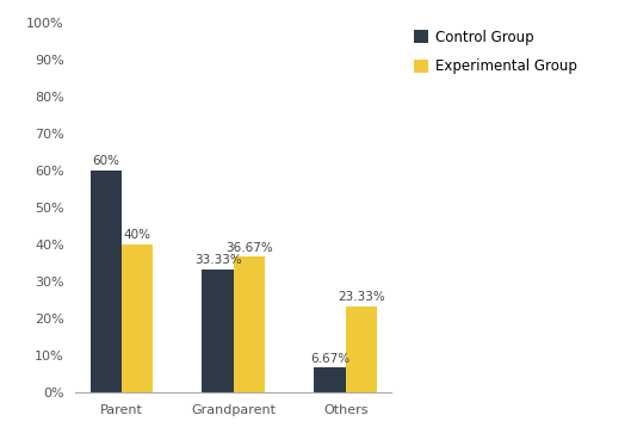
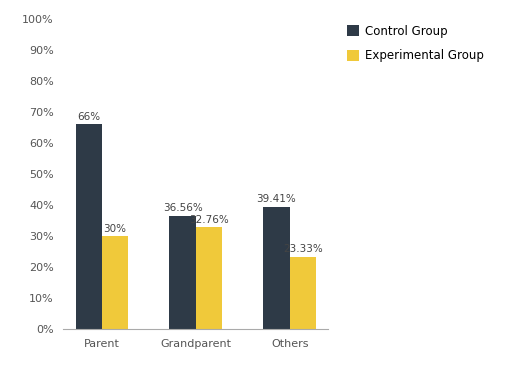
Control Group/Parent: 60% -> 66%
Experimental Group/Parent: 40% -> 30%
Control Group/Grandparent: 33.33% -> 36.56%
Experimental Group/Grandparent: 36.67% -> 32.76%
Control Group/Others: 6.67% -> 39.41%
